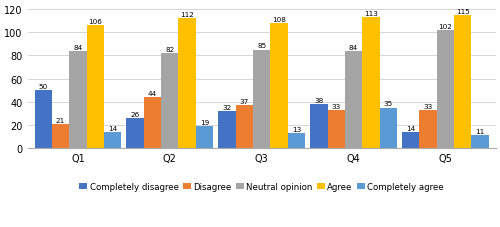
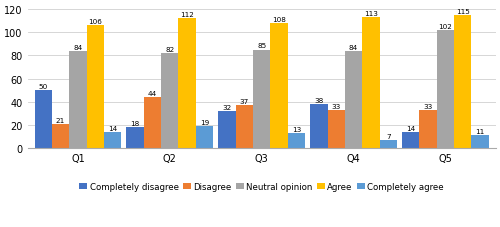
Completely disagree/Q2: 26 -> 18
Completely agree/Q4: 35 -> 7
